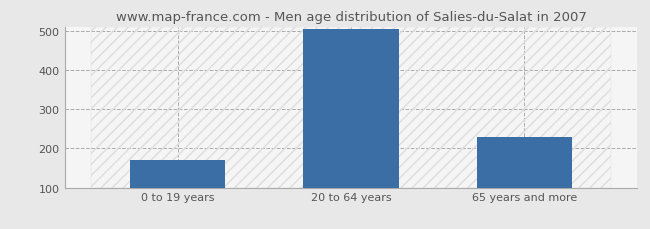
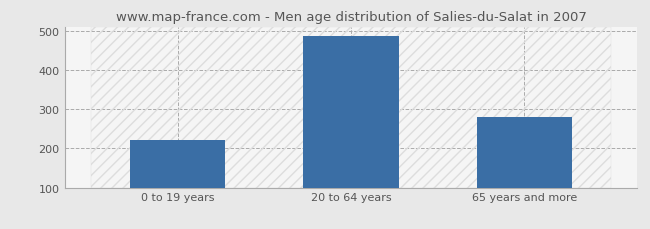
0 to 19 years: 170 -> 220
20 to 64 years: 503 -> 485
65 years and more: 230 -> 280
